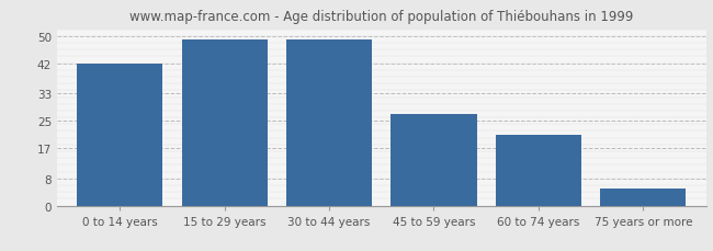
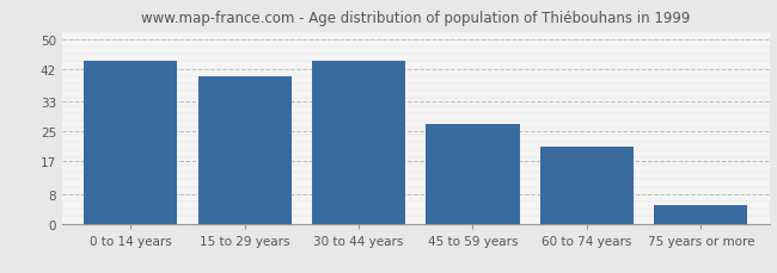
0 to 14 years: 42 -> 44
15 to 29 years: 49 -> 40
30 to 44 years: 49 -> 44
